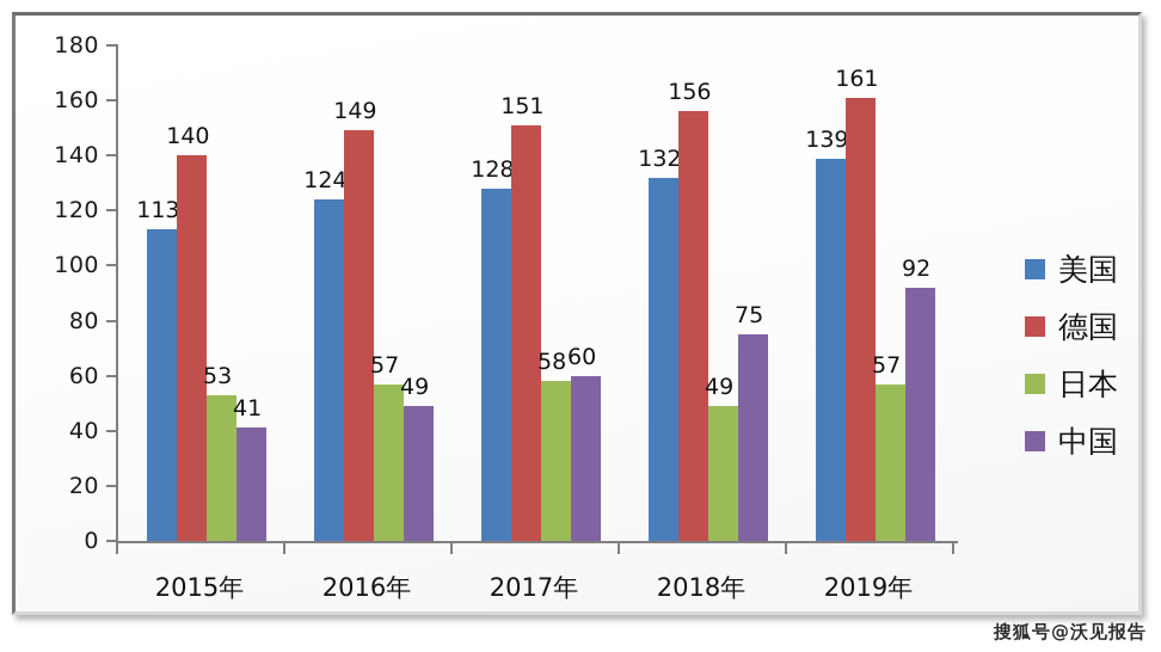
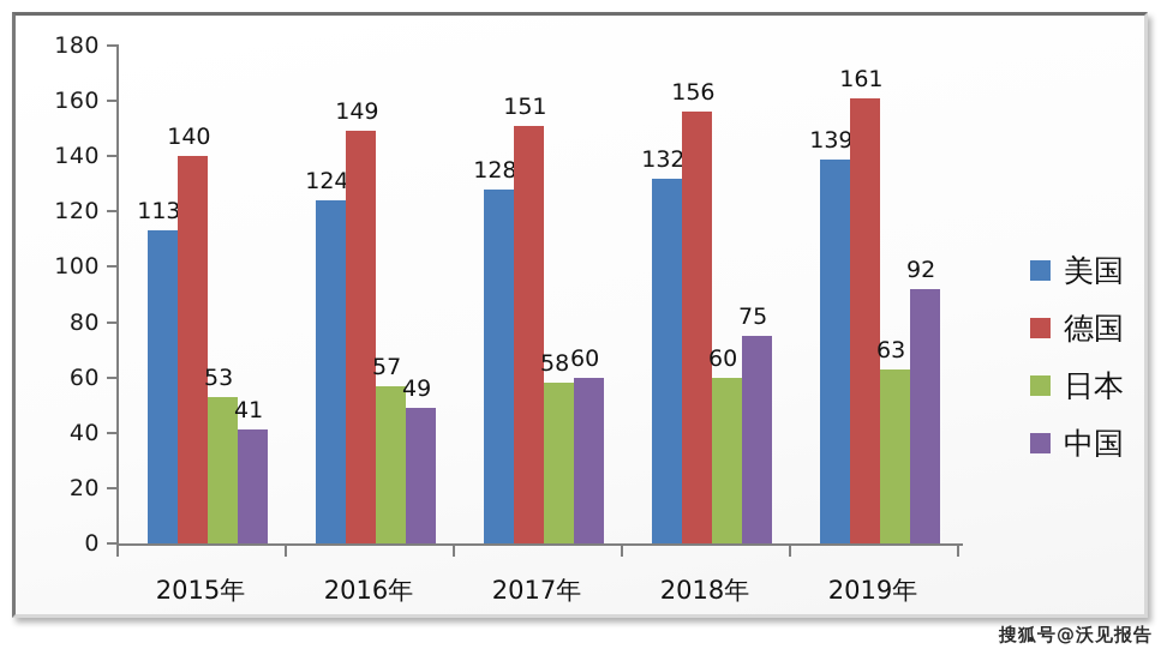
日本/2018年: 49 -> 60
日本/2019年: 57 -> 63
